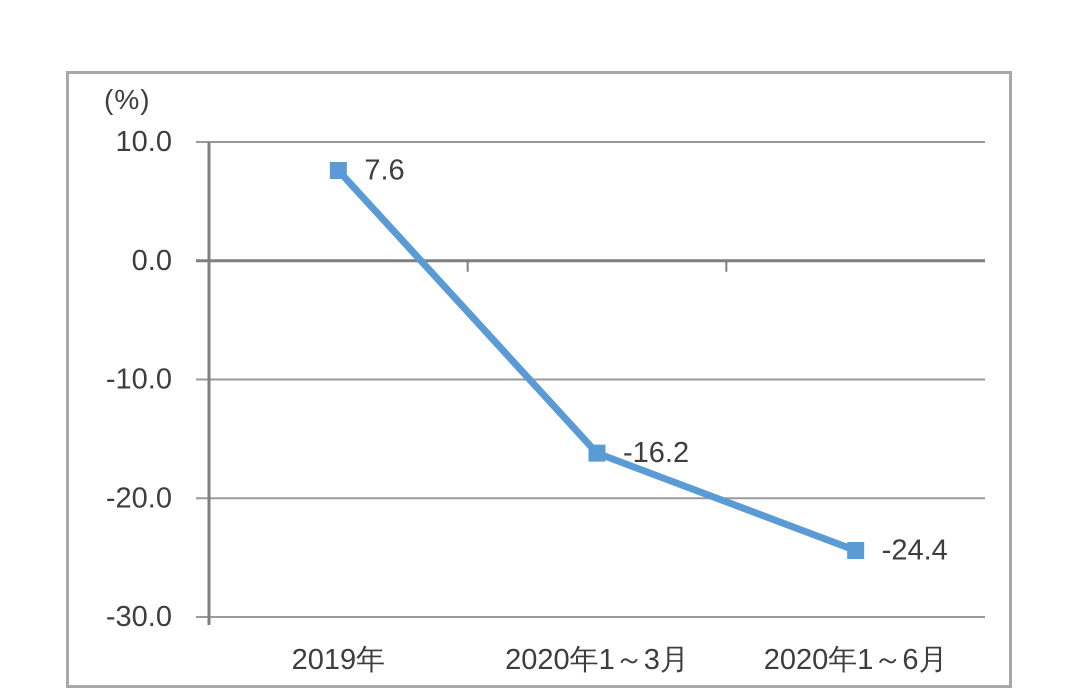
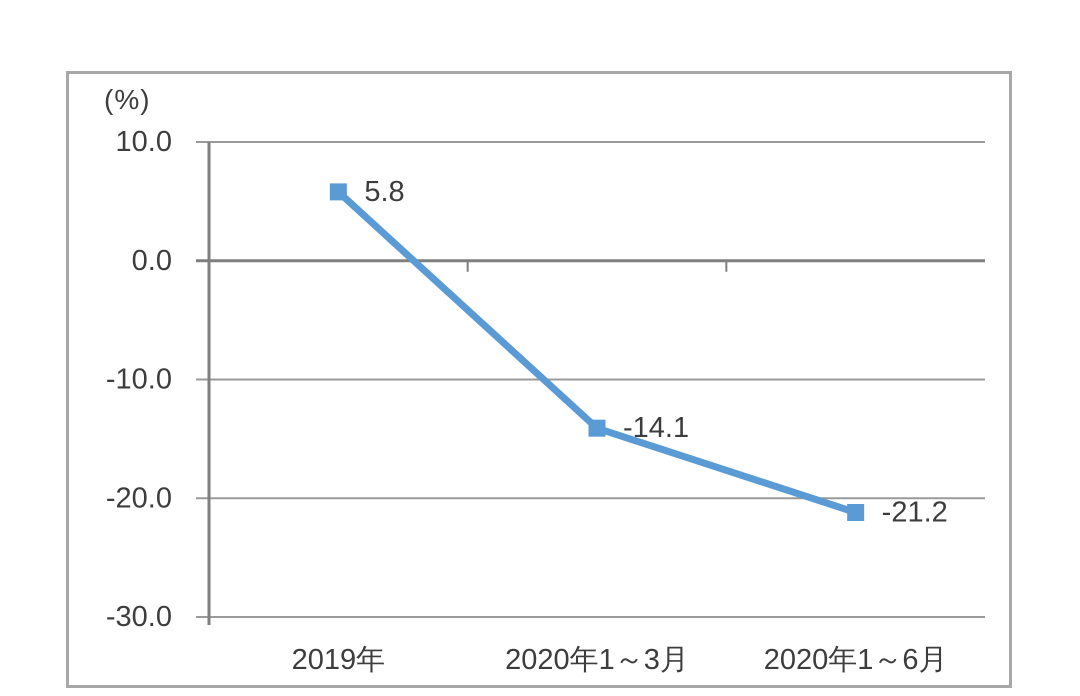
2019年: 7.6 -> 5.8
2020年1～3月: -16.2 -> -14.1
2020年1～6月: -24.4 -> -21.2
